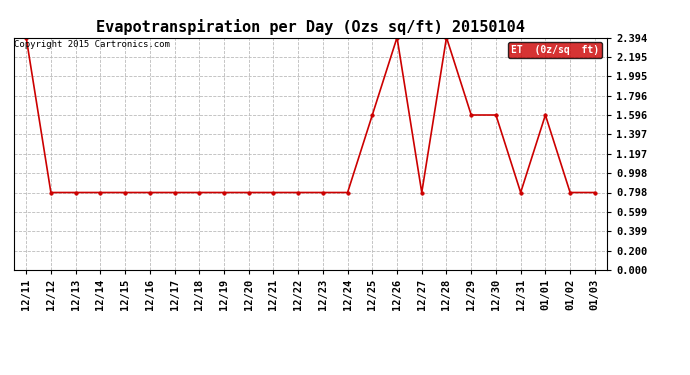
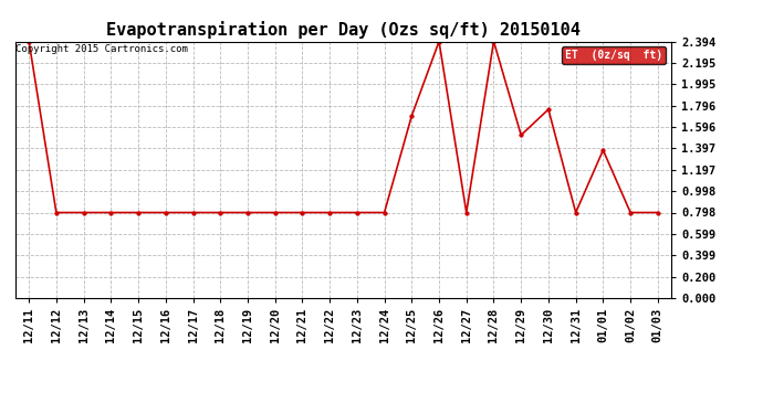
12/25: 1.60 -> 1.70
12/29: 1.60 -> 1.52
12/30: 1.60 -> 1.76
01/01: 1.60 -> 1.38
